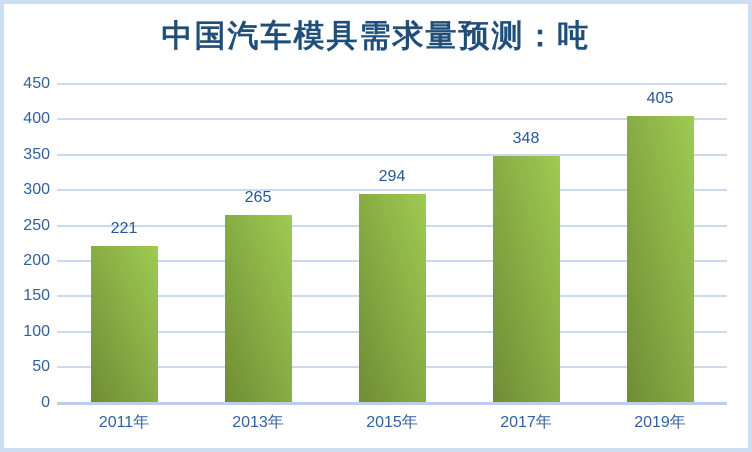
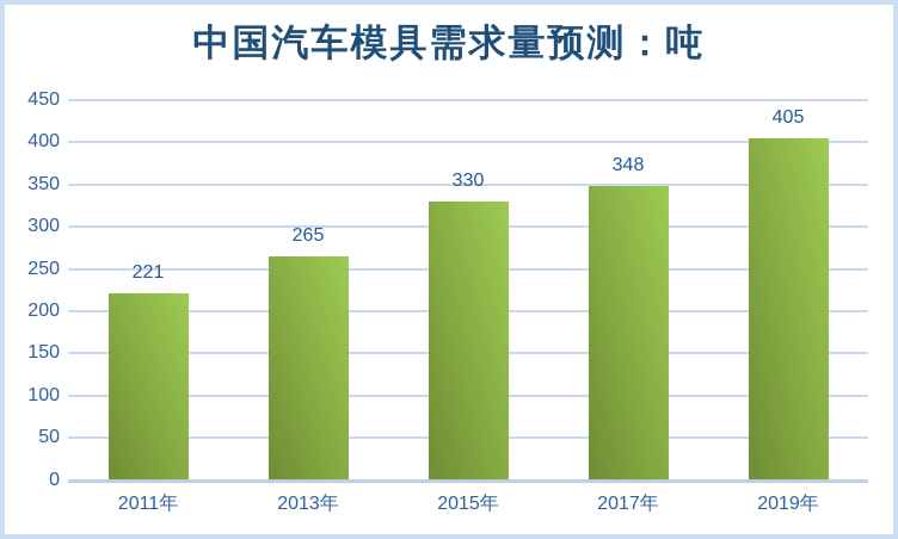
2015年: 294 -> 330
